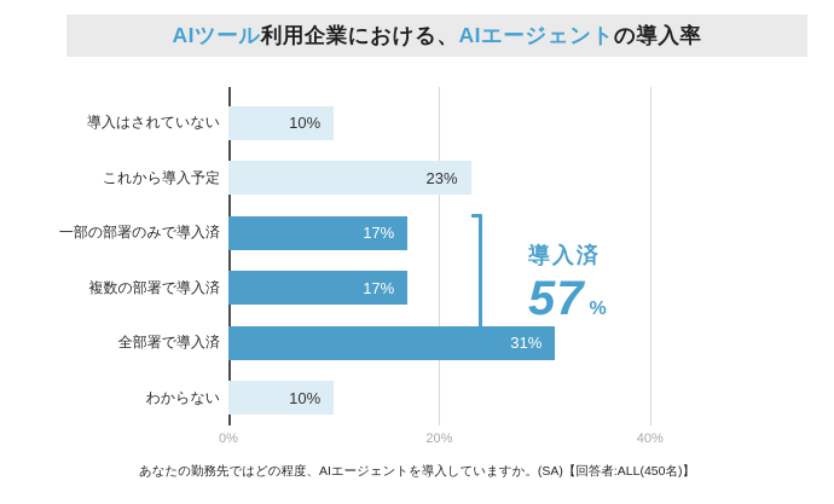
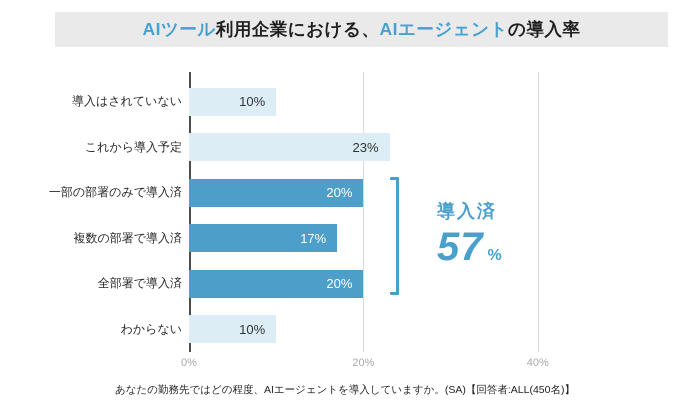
一部の部署のみで導入済: 17% -> 20%
全部署で導入済: 31% -> 20%
